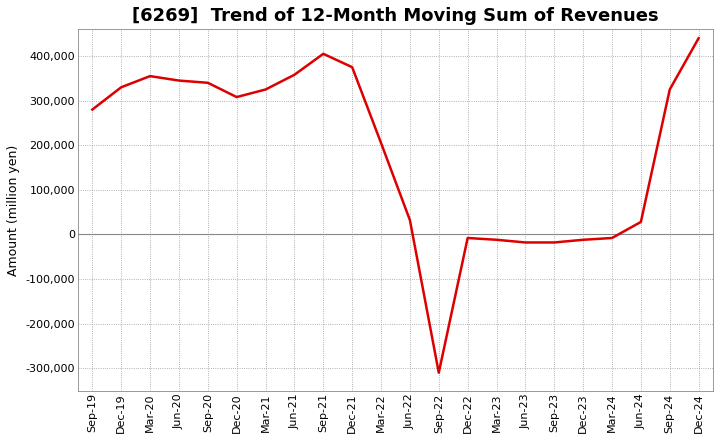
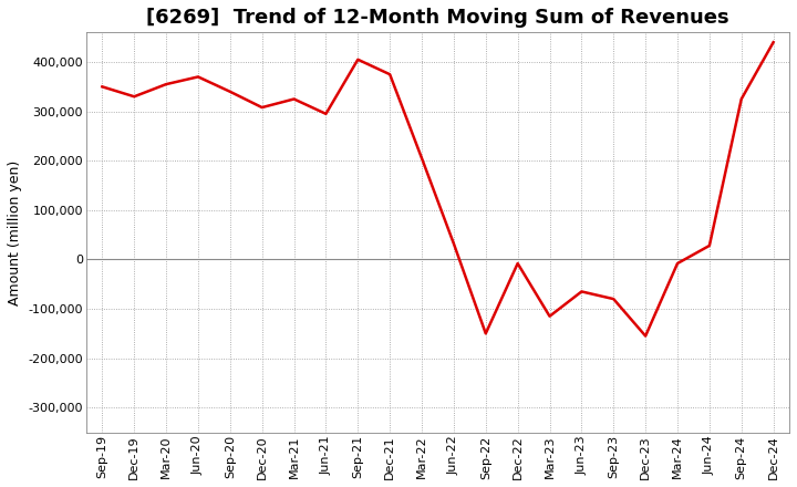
Sep-19: 280,000 -> 350,000
Jun-20: 345,000 -> 370,000
Jun-21: 358,000 -> 295,000
Sep-22: -310,000 -> -150,000
Mar-23: -12,000 -> -115,000
Jun-23: -18,000 -> -65,000
Sep-23: -18,000 -> -80,000
Dec-23: -12,000 -> -155,000
